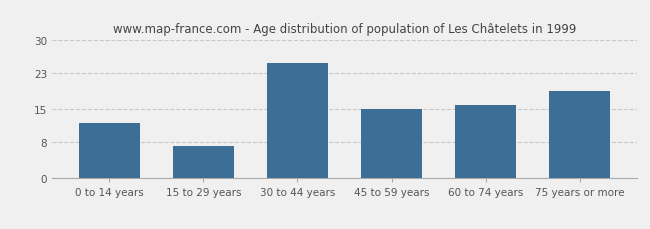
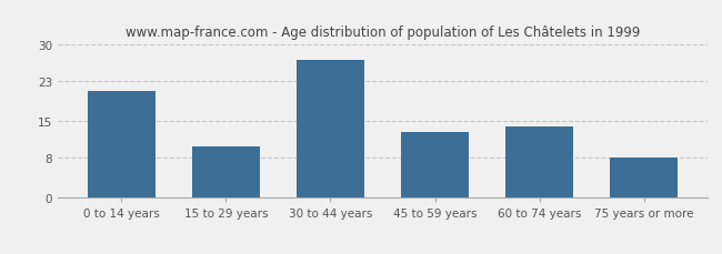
0 to 14 years: 12 -> 21
15 to 29 years: 7 -> 10
30 to 44 years: 25 -> 27
45 to 59 years: 15 -> 13
60 to 74 years: 16 -> 14
75 years or more: 19 -> 8
